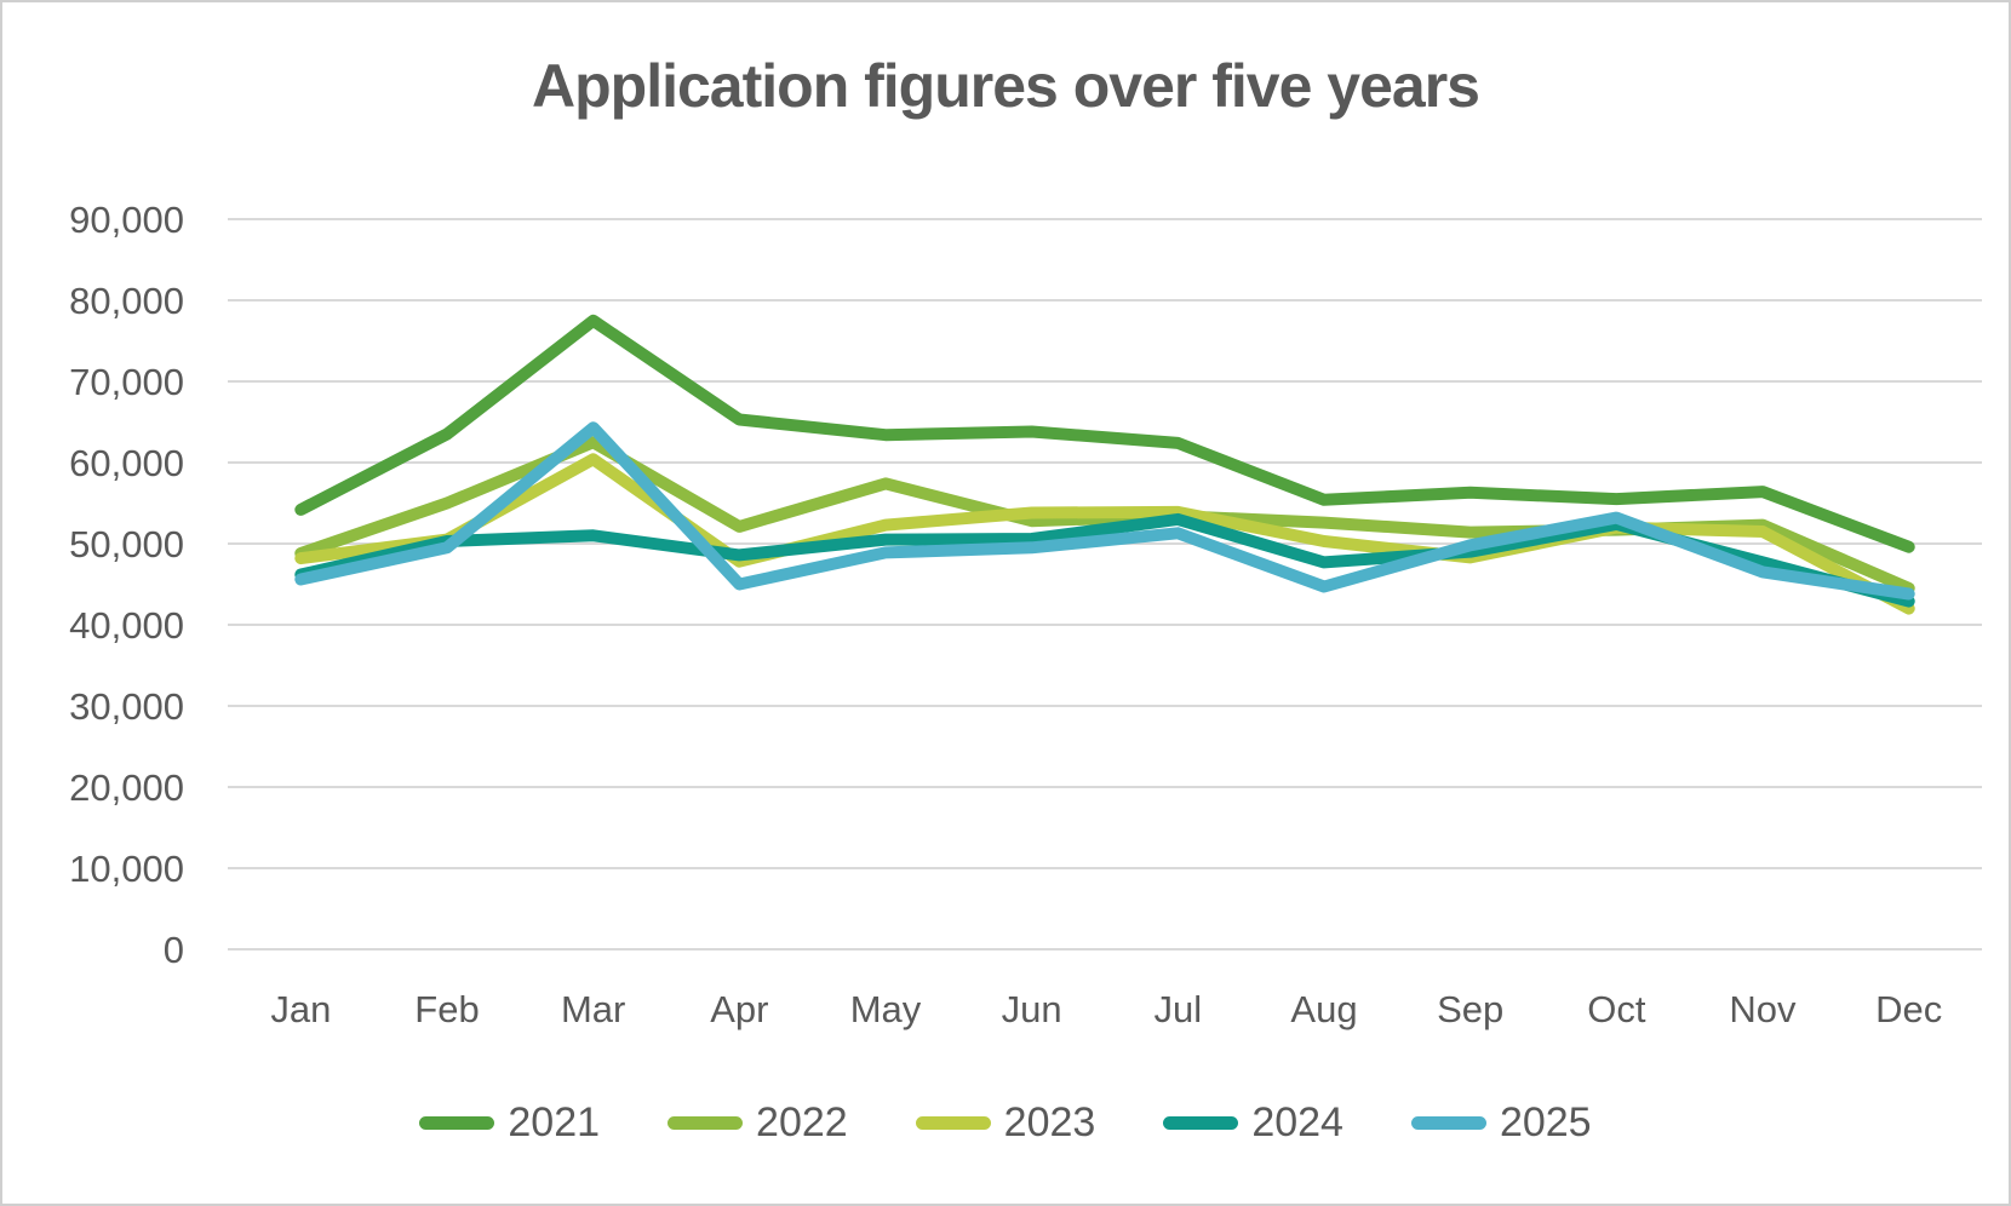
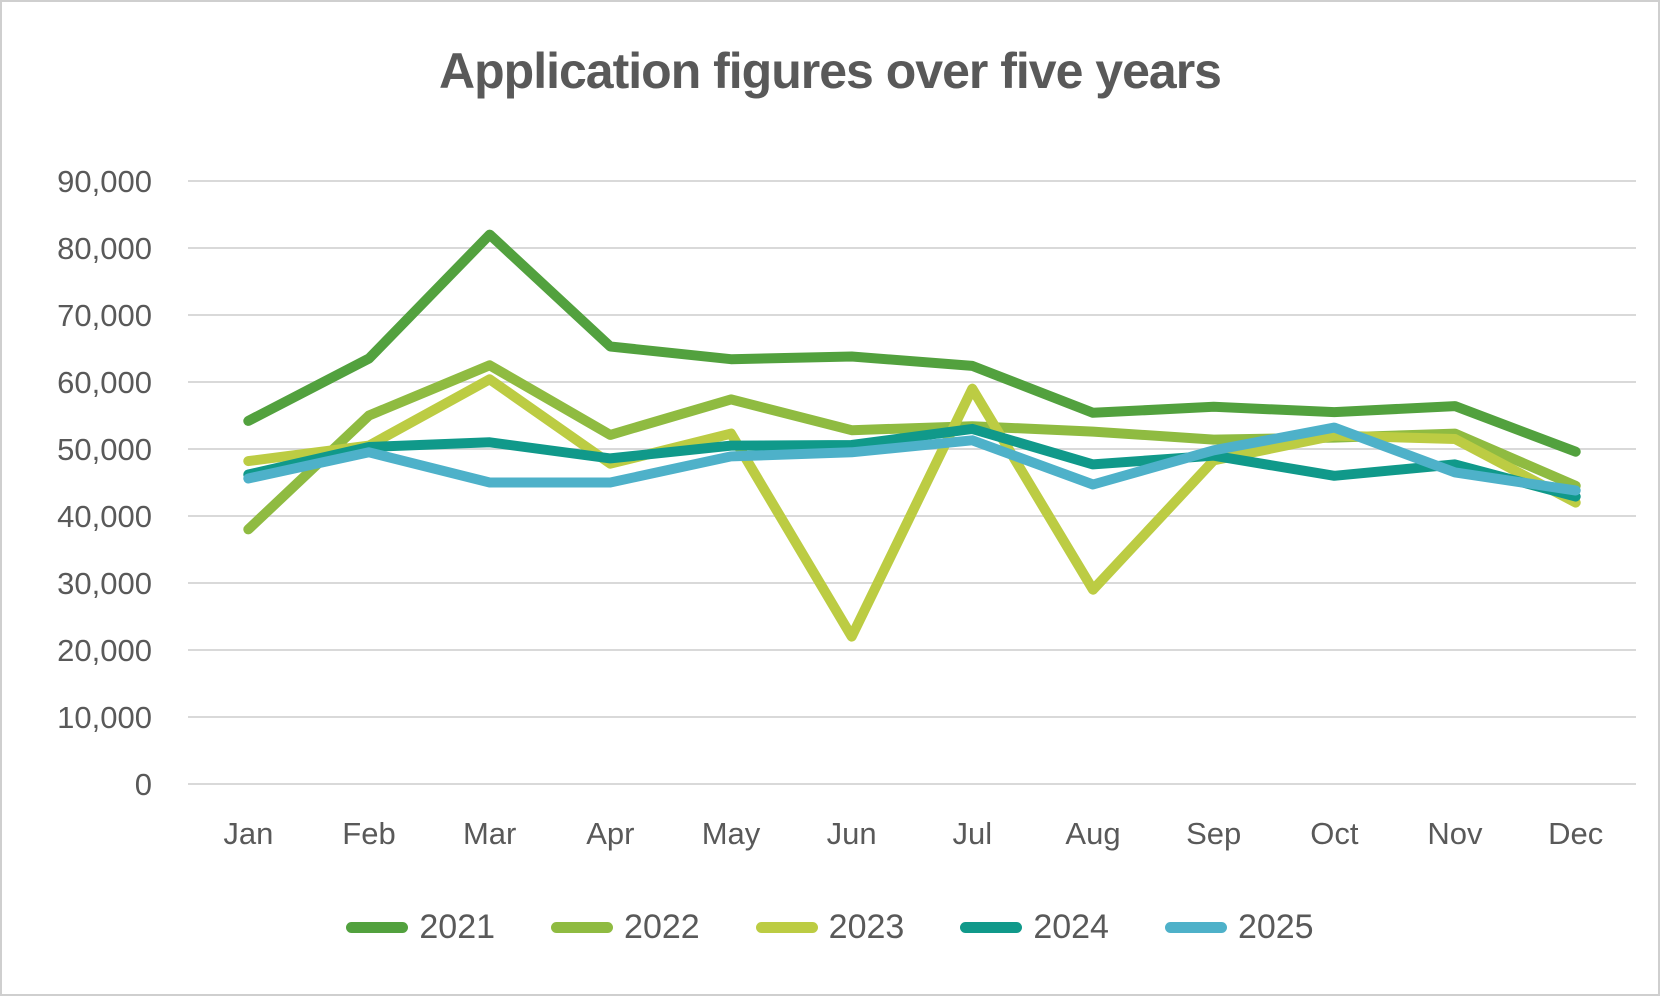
2022/Jan: 49000 -> 38000
2021/Mar: 78000 -> 82000
2025/Mar: 64000 -> 45000
2023/Jun: 54000 -> 22000
2023/Jul: 54000 -> 59000
2023/Aug: 50000 -> 29000
2024/Oct: 52000 -> 46000
